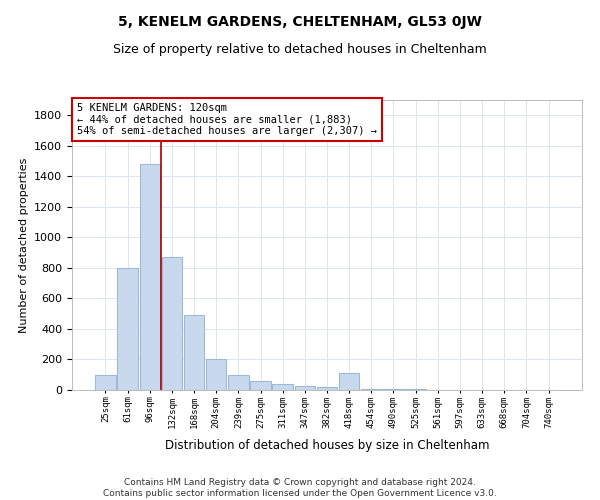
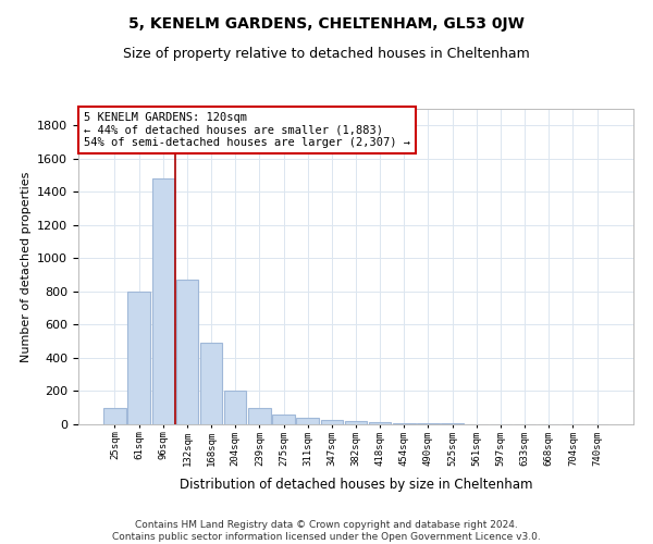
418sqm: 110 -> 10
